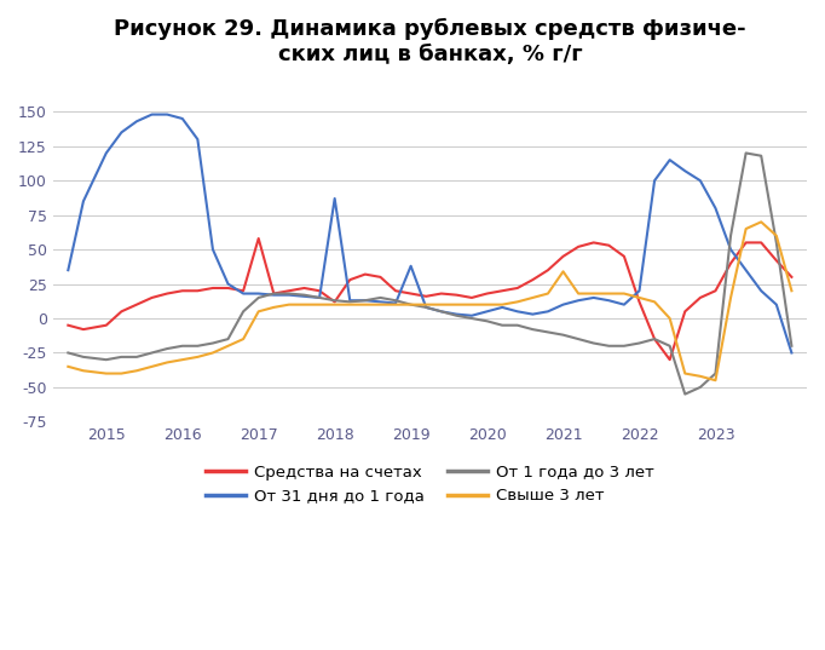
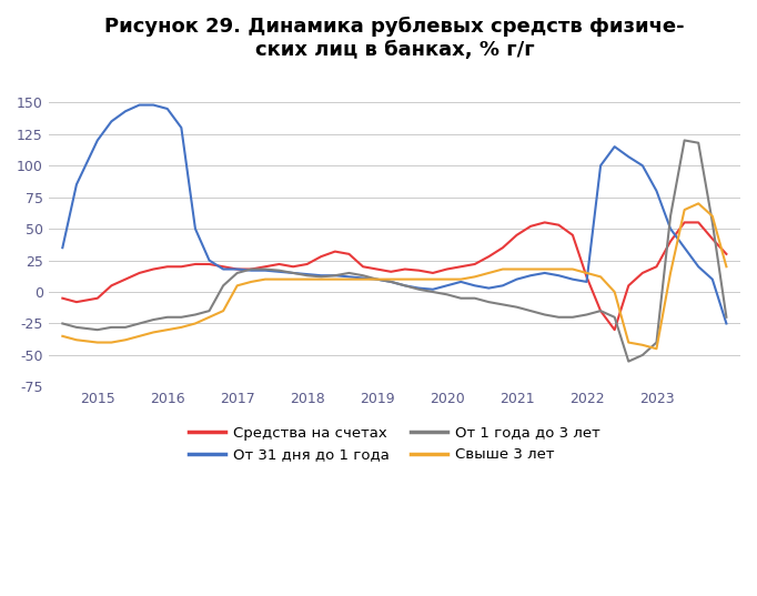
Средства на счетах/2017: 58 -> 18
Средства на счетах/2018: 12 -> 22
От 31 дня до 1 года/2018: 87 -> 14
От 31 дня до 1 года/2019: 38 -> 10
Свыше 3 лет/2021: 34 -> 18
От 31 дня до 1 года/2022: 20 -> 8
